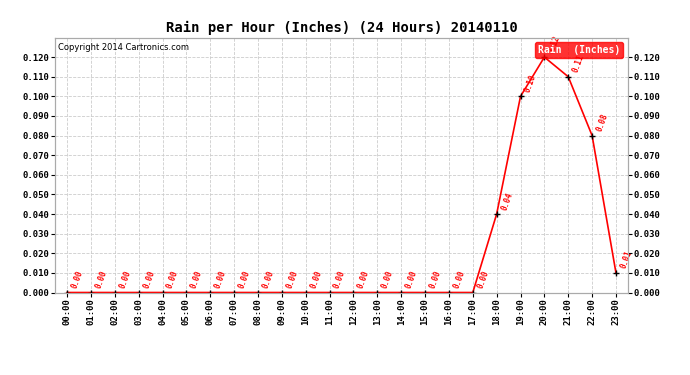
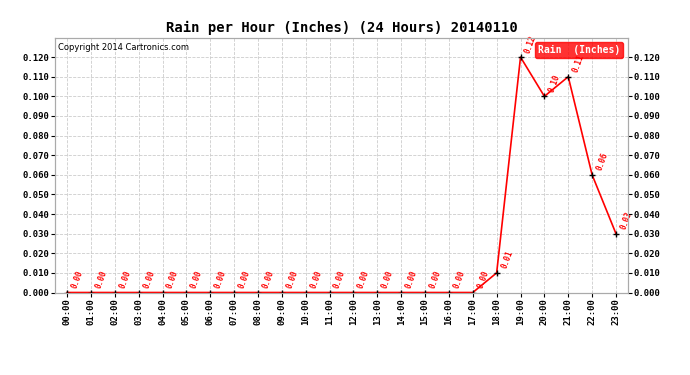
18:00: 0.04 -> 0.01
19:00: 0.10 -> 0.12
20:00: 0.12 -> 0.10
22:00: 0.08 -> 0.06
23:00: 0.01 -> 0.03
